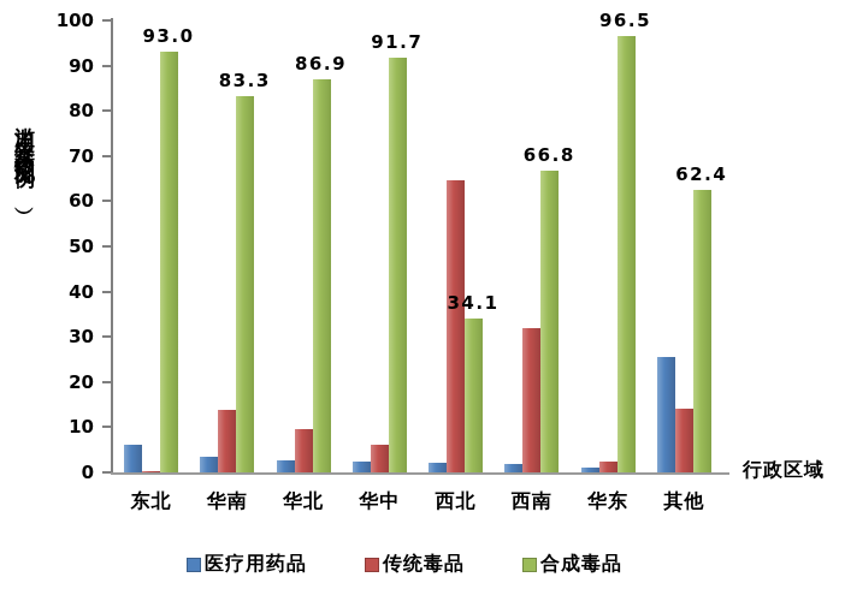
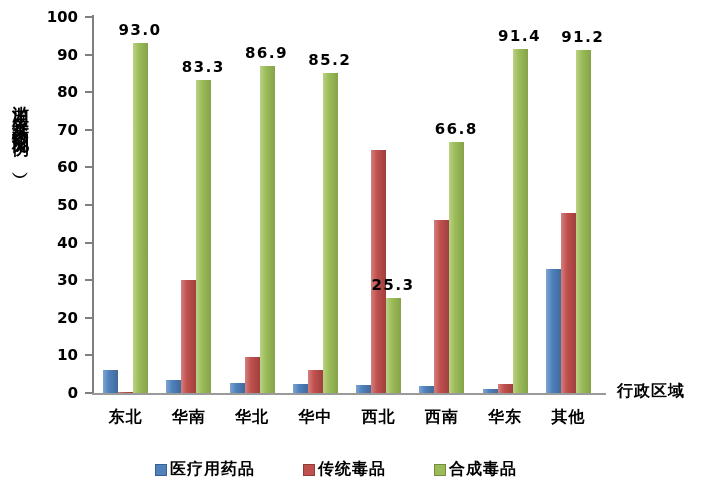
传统毒品/华南: 14 -> 30
合成毒品/华中: 91.7 -> 85.2
合成毒品/西北: 34.1 -> 25.3
传统毒品/西南: 32 -> 46
合成毒品/华东: 96.5 -> 91.4
医疗用药品/其他: 26 -> 33
传统毒品/其他: 14 -> 48
合成毒品/其他: 62.4 -> 91.2
